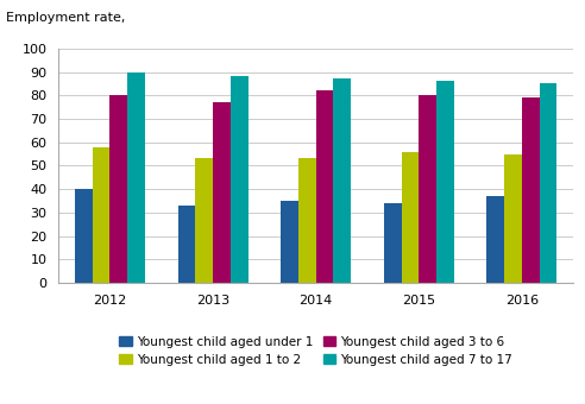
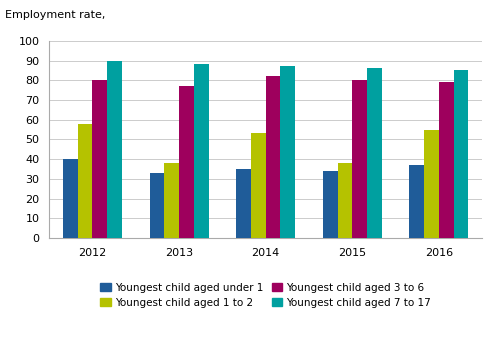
Youngest child aged 1 to 2/2013: 53 -> 38
Youngest child aged 1 to 2/2015: 56 -> 38
